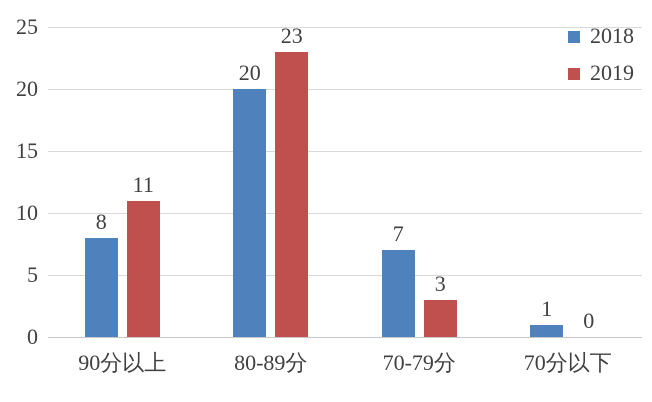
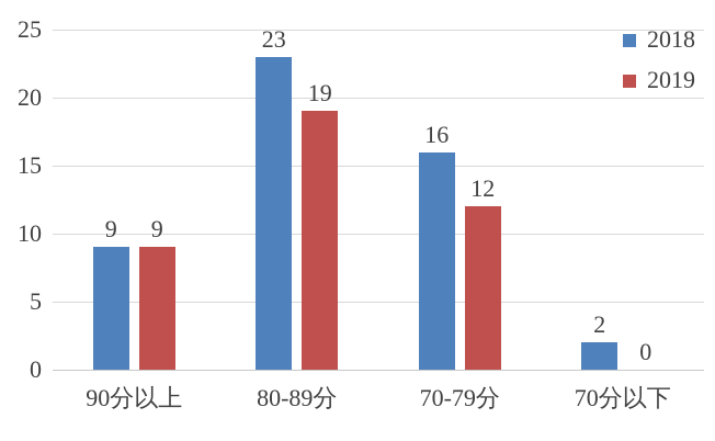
2018/90分以上: 8 -> 9
2019/90分以上: 11 -> 9
2018/80-89分: 20 -> 23
2019/80-89分: 23 -> 19
2018/70-79分: 7 -> 16
2019/70-79分: 3 -> 12
2018/70分以下: 1 -> 2
